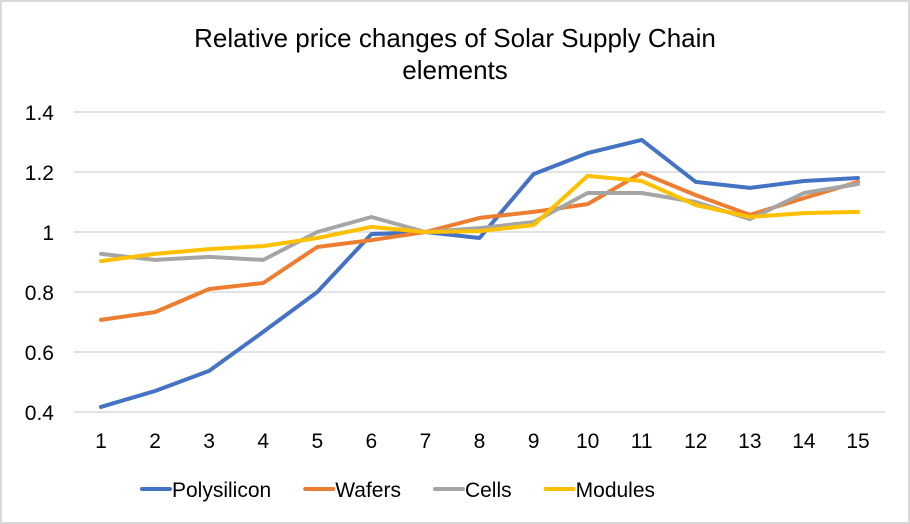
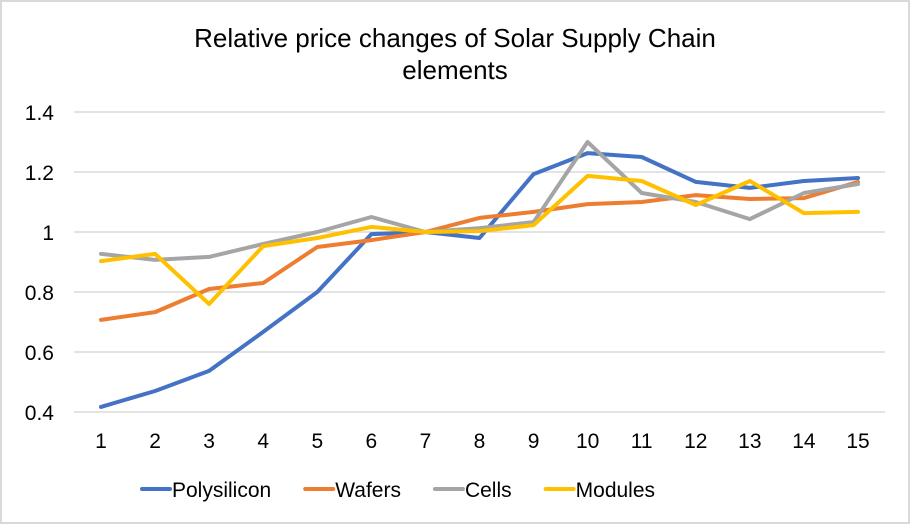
Modules/3: 0.94 -> 0.76
Cells/4: 0.91 -> 0.96
Cells/10: 1.13 -> 1.30
Polysilicon/11: 1.31 -> 1.25
Wafers/11: 1.20 -> 1.10
Wafers/13: 1.06 -> 1.11
Modules/13: 1.05 -> 1.17
